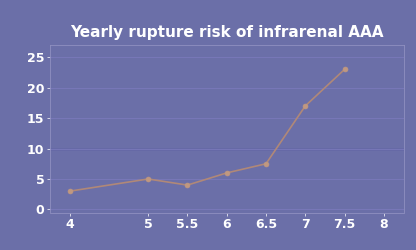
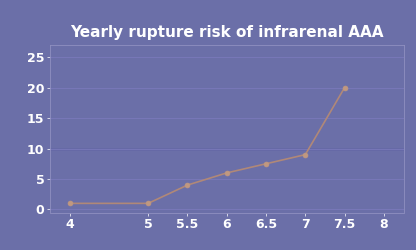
4: 3.0 -> 1.0
5: 5.0 -> 1.0
7: 17.0 -> 9.0
7.5: 23.0 -> 20.0
